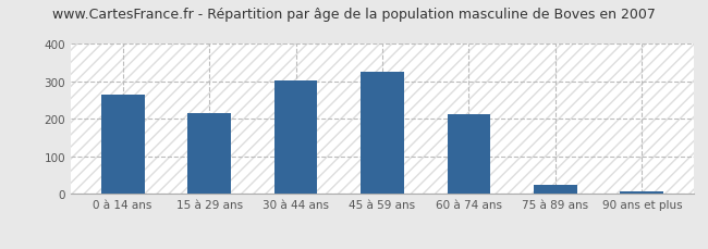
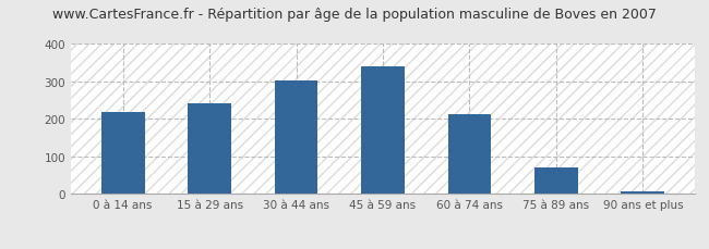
0 à 14 ans: 265 -> 218
15 à 29 ans: 215 -> 242
45 à 59 ans: 325 -> 340
75 à 89 ans: 25 -> 70
